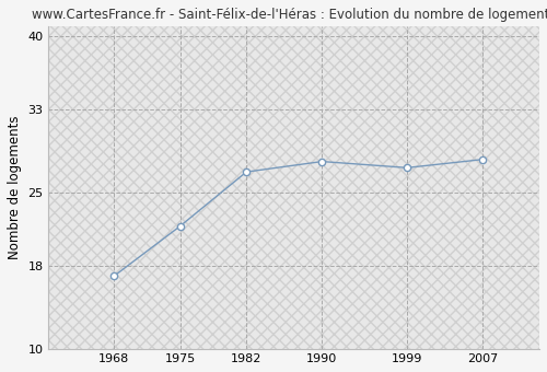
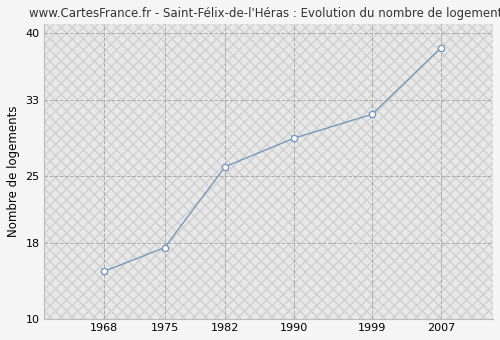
1968: 17.0 -> 15.0
1975: 21.8 -> 17.5
1982: 27.0 -> 26.0
1990: 28.0 -> 29.0
1999: 27.4 -> 31.5
2007: 28.2 -> 38.5
